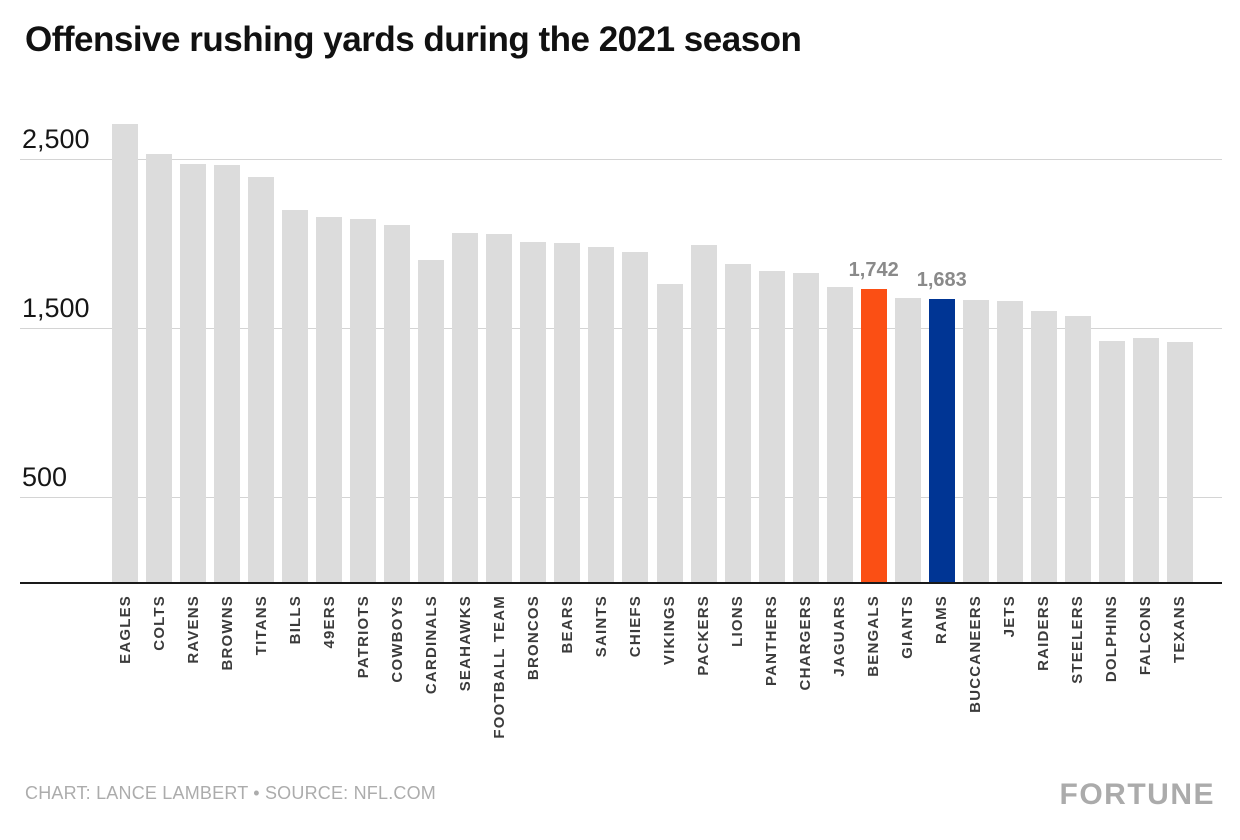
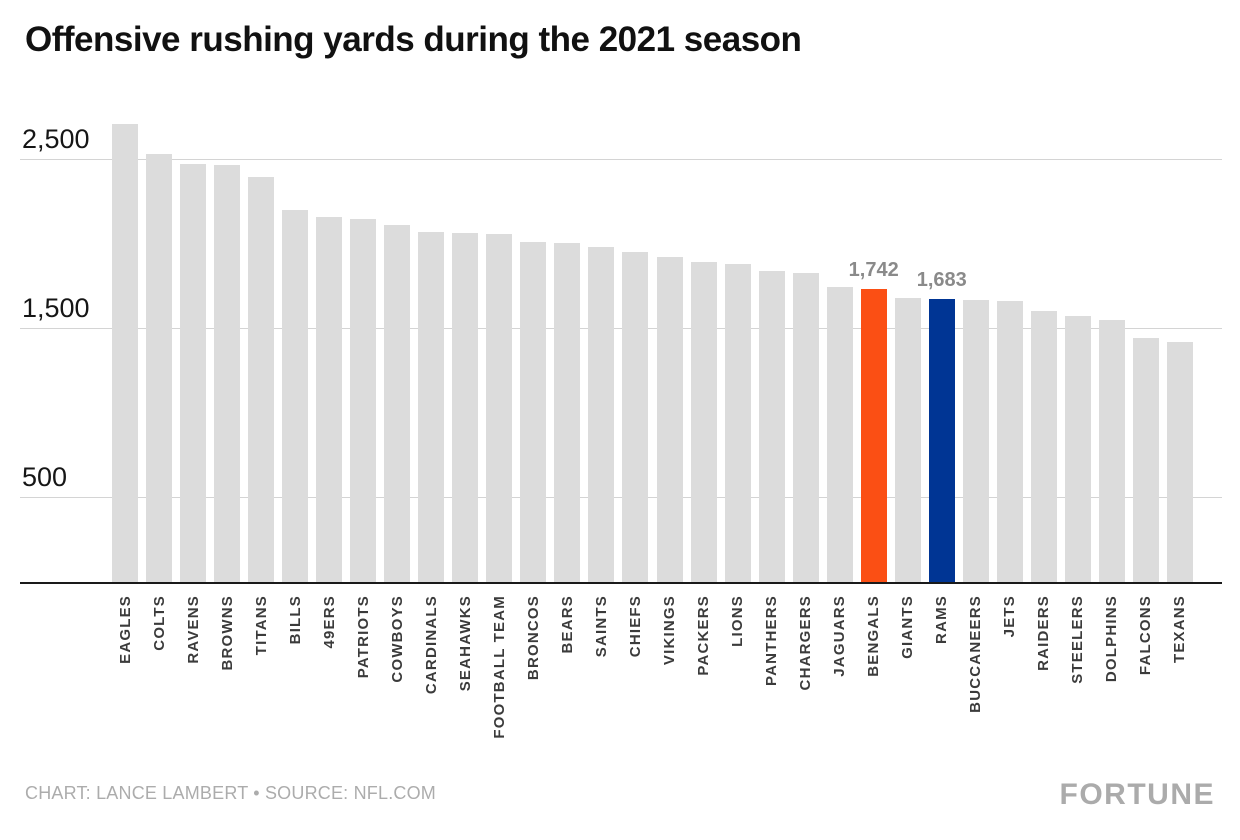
CARDINALS: 1910 -> 2080
VIKINGS: 1770 -> 1930
PACKERS: 2000 -> 1900
DOLPHINS: 1430 -> 1550
